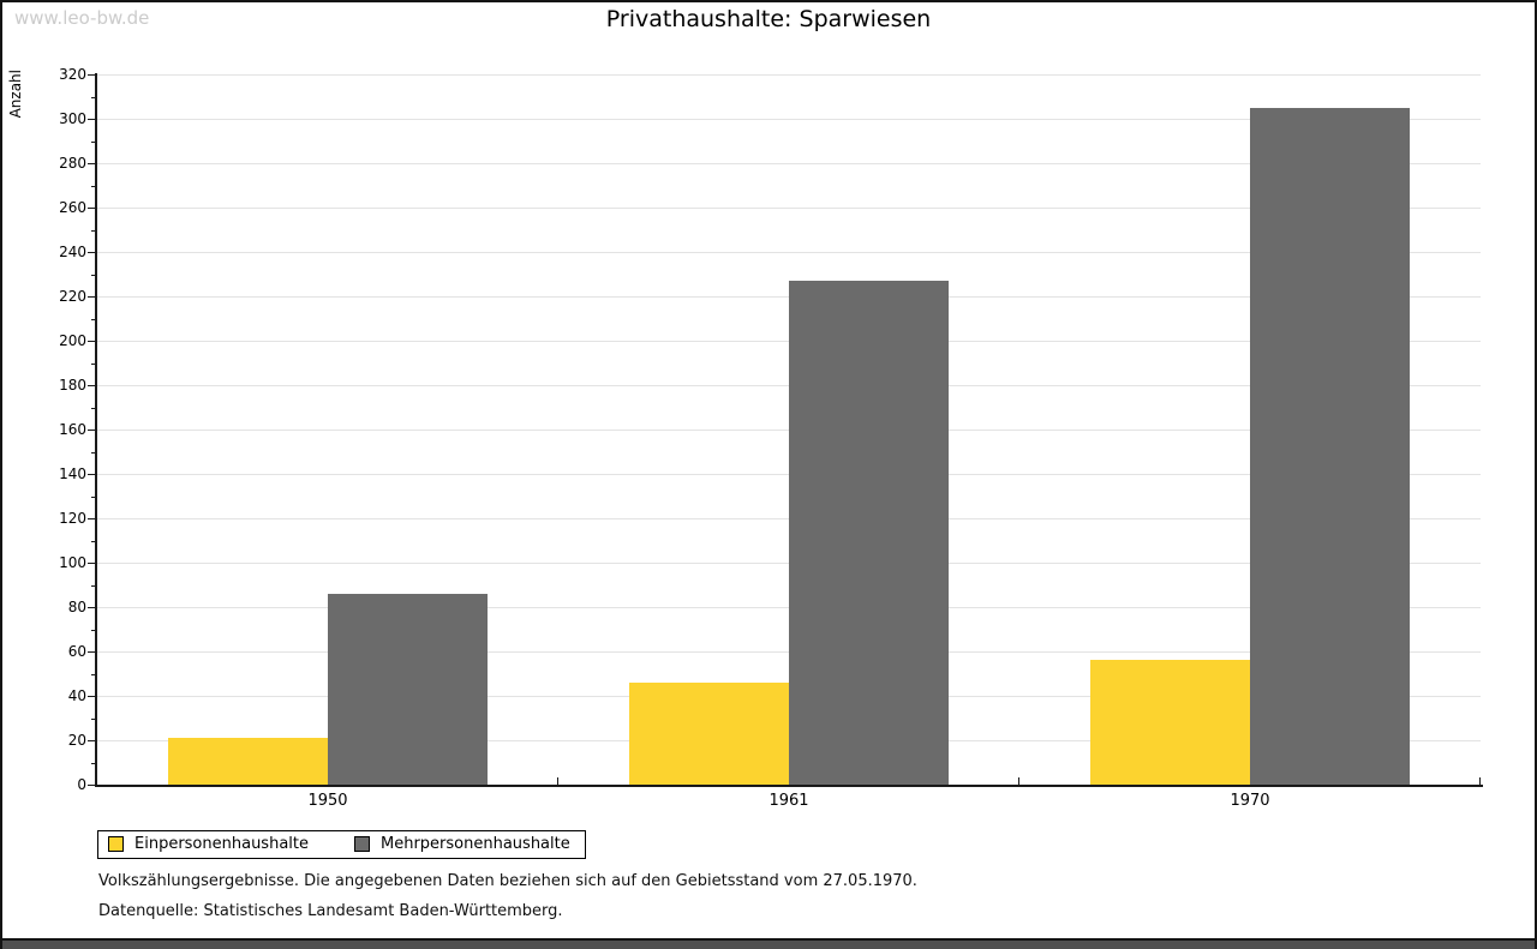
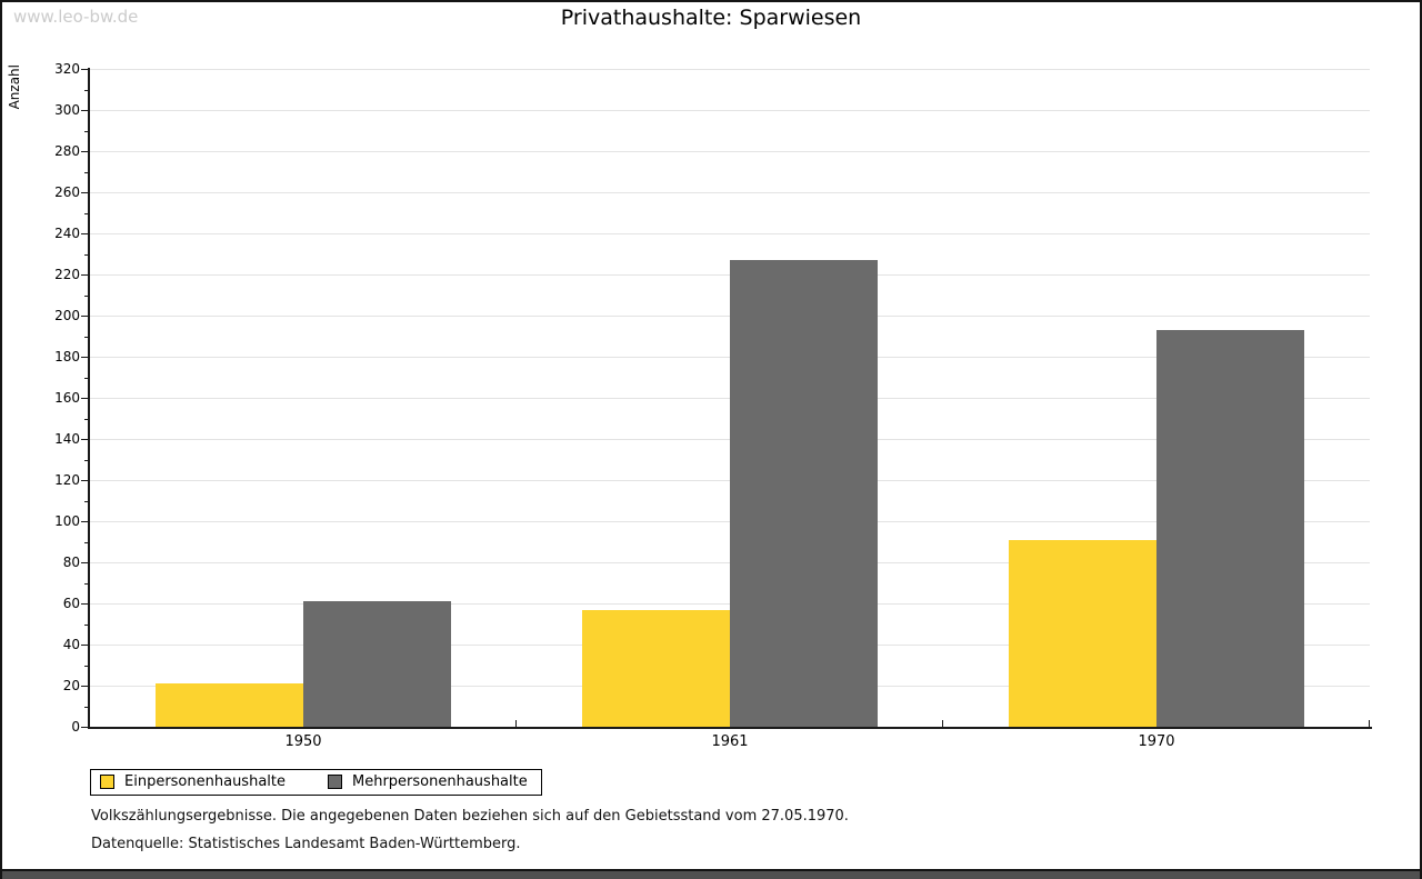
Mehrpersonenhaushalte/1950: 86 -> 61
Einpersonenhaushalte/1961: 46 -> 57
Einpersonenhaushalte/1970: 56 -> 91
Mehrpersonenhaushalte/1970: 305 -> 193
